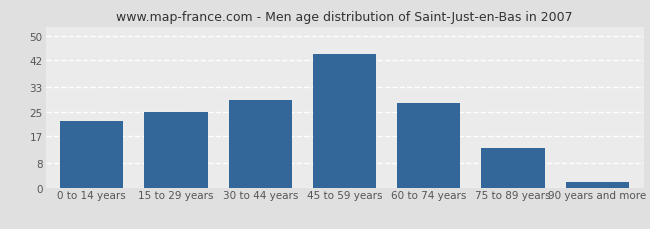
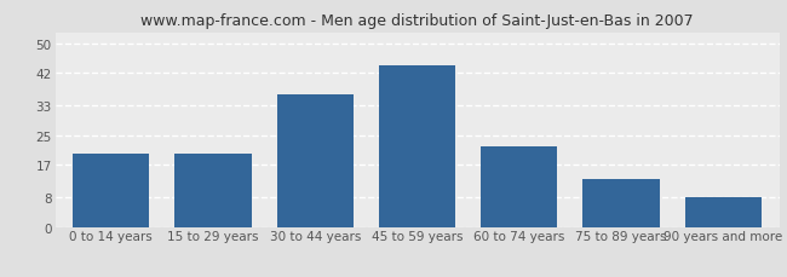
0 to 14 years: 22 -> 20
15 to 29 years: 25 -> 20
30 to 44 years: 29 -> 36
60 to 74 years: 28 -> 22
90 years and more: 2 -> 8
